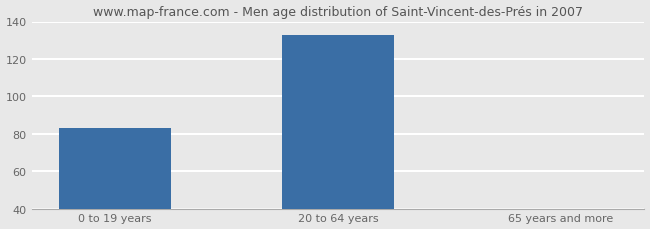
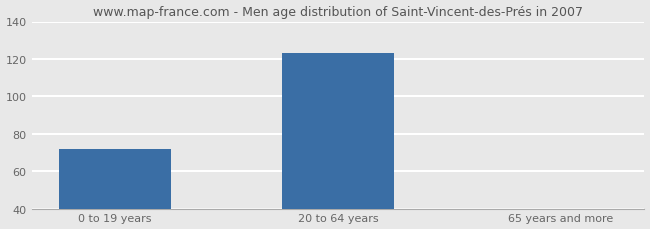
0 to 19 years: 83 -> 72
20 to 64 years: 133 -> 123
